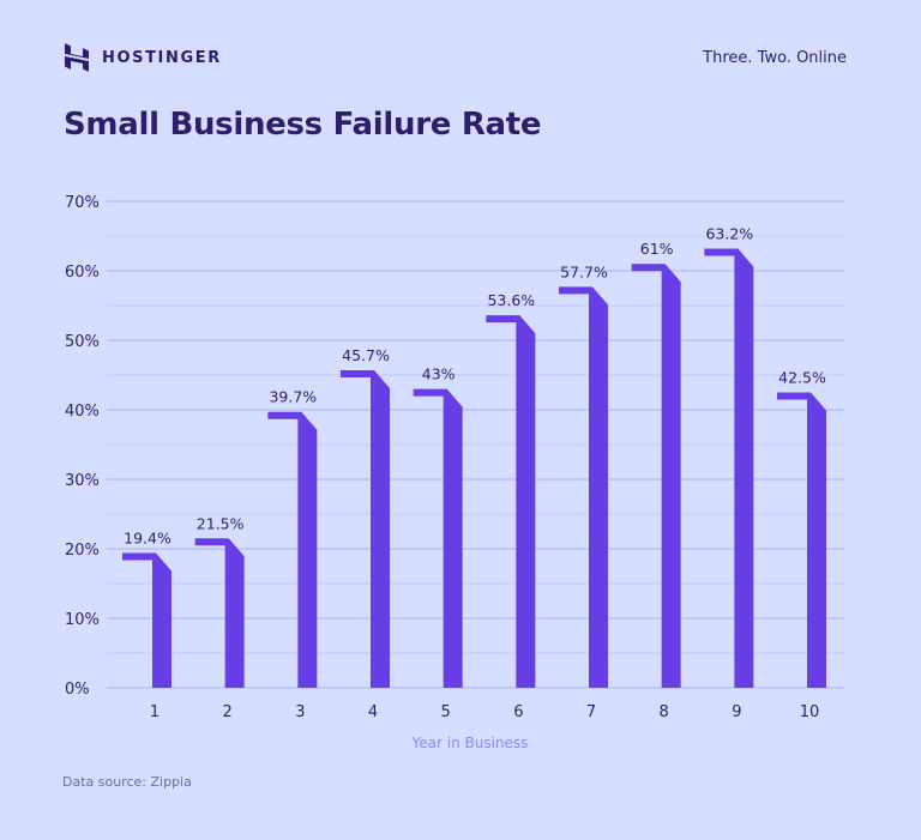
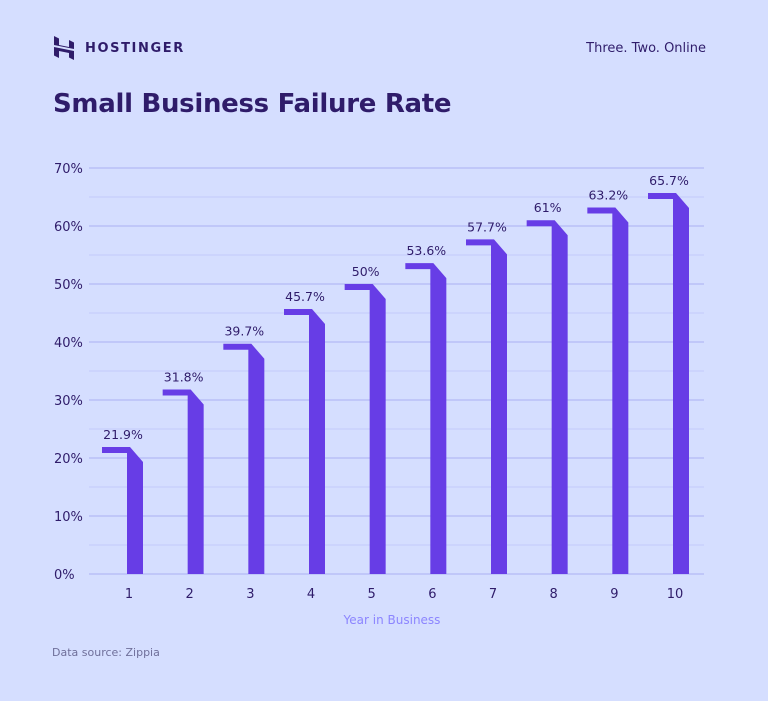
1: 19.4% -> 21.9%
2: 21.5% -> 31.8%
5: 43% -> 50%
10: 42.5% -> 65.7%
